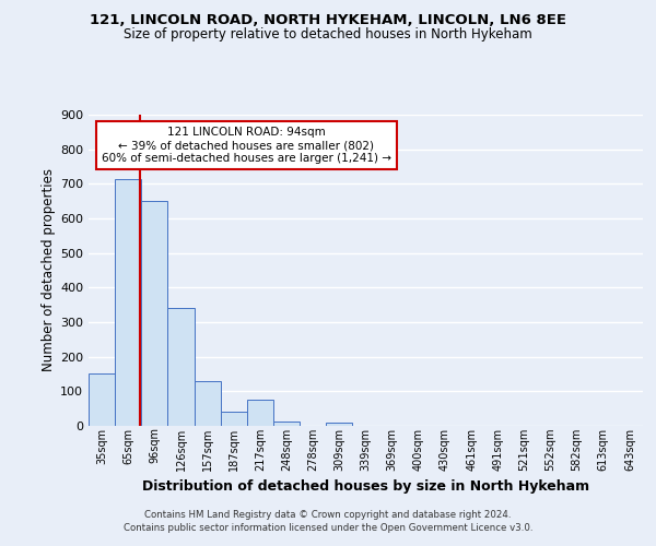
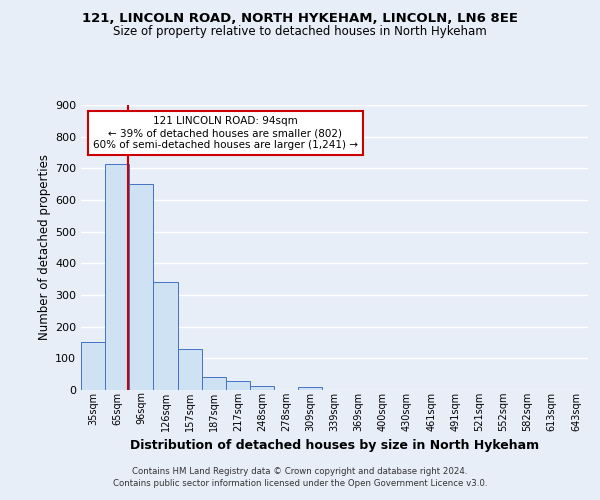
217sqm: 75 -> 30
